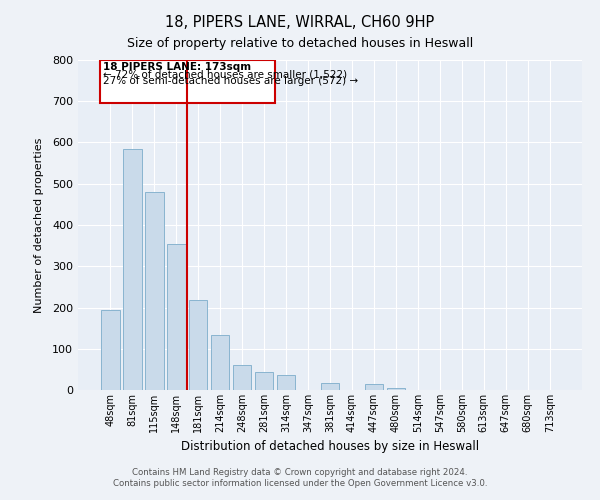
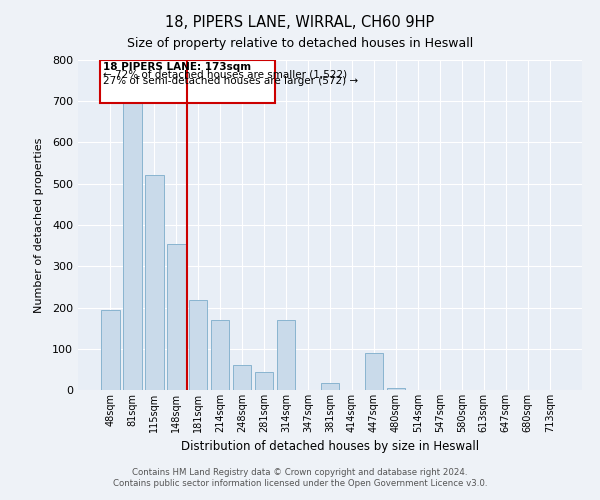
81sqm: 585 -> 695
115sqm: 480 -> 520
214sqm: 133 -> 170
314sqm: 37 -> 170
447sqm: 14 -> 90
